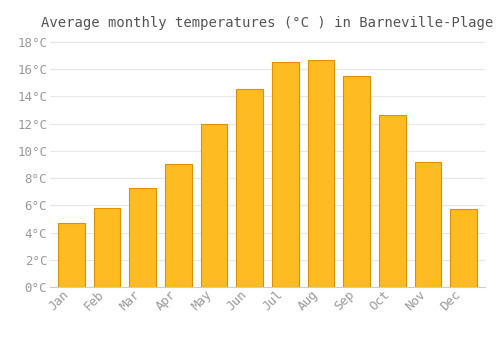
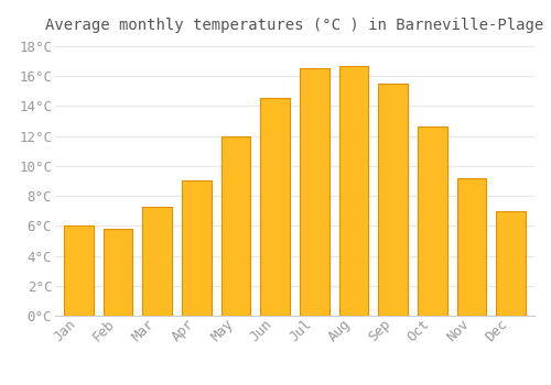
Jan: 4.7°C -> 6.0°C
Dec: 5.7°C -> 7.0°C
